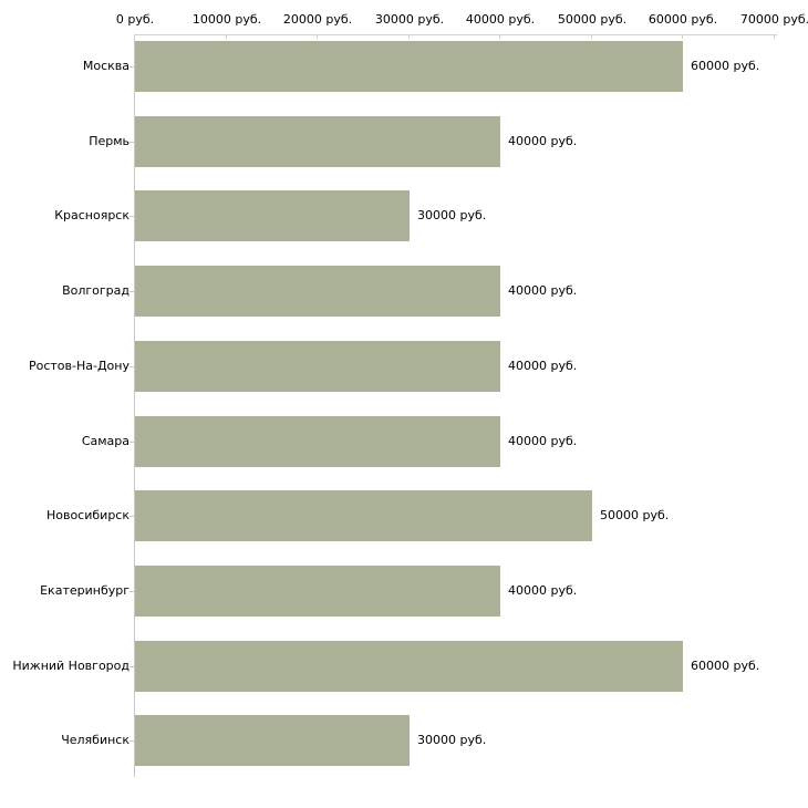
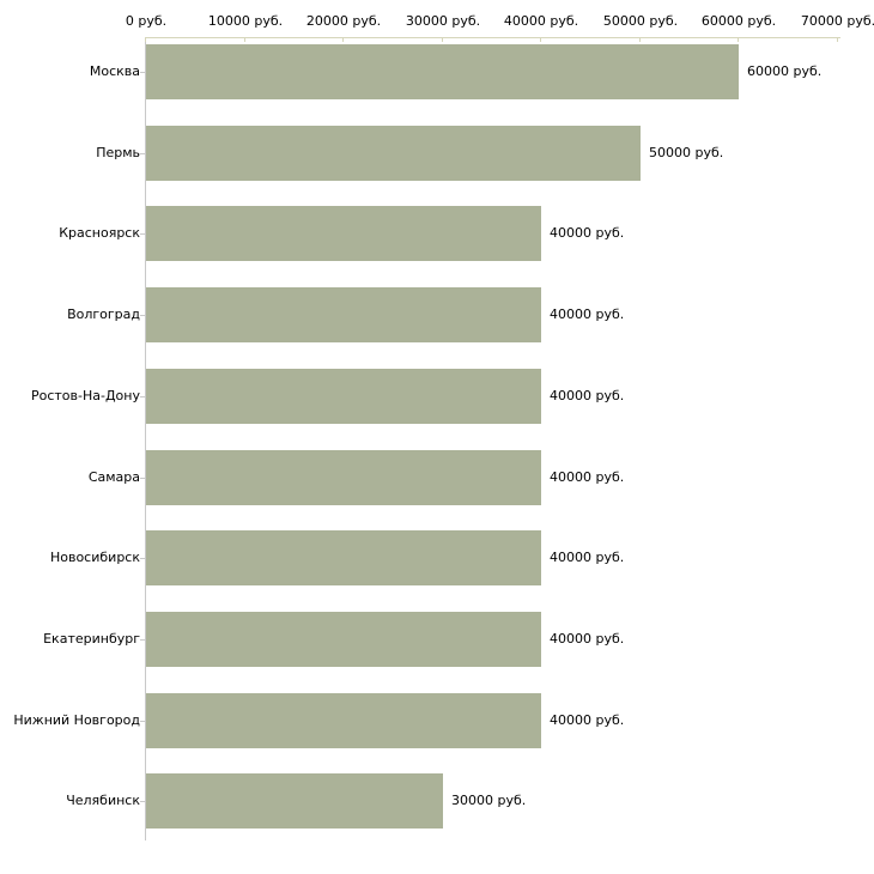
Пермь: 40000 -> 50000
Красноярск: 30000 -> 40000
Новосибирск: 50000 -> 40000
Нижний Новгород: 60000 -> 40000
